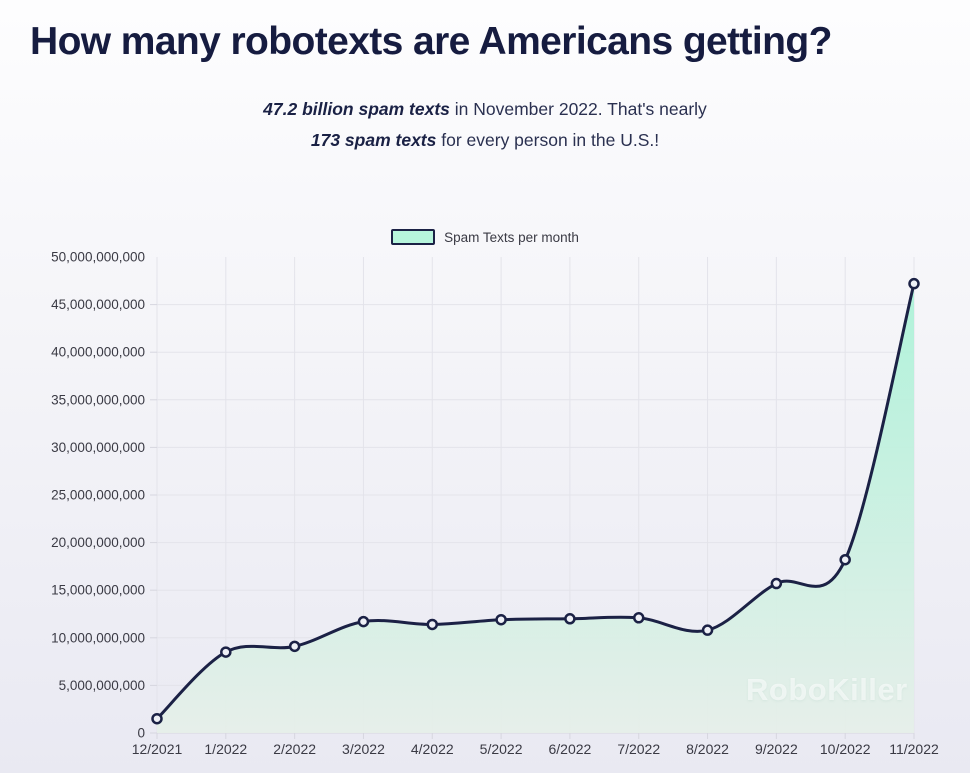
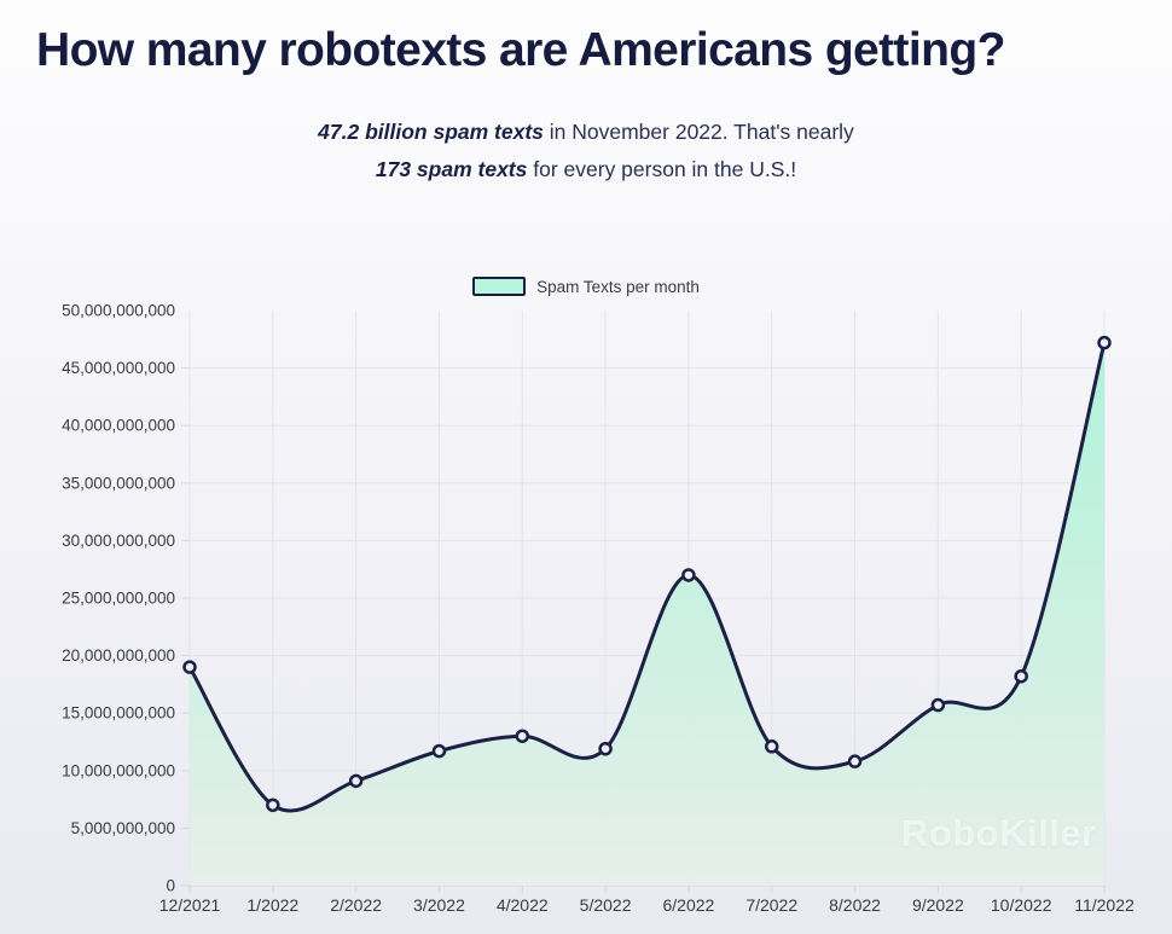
12/2021: 2000000000 -> 19000000000
1/2022: 8000000000 -> 7000000000
4/2022: 11000000000 -> 13000000000
6/2022: 12000000000 -> 27000000000
